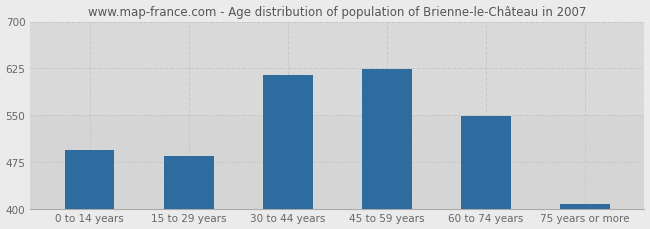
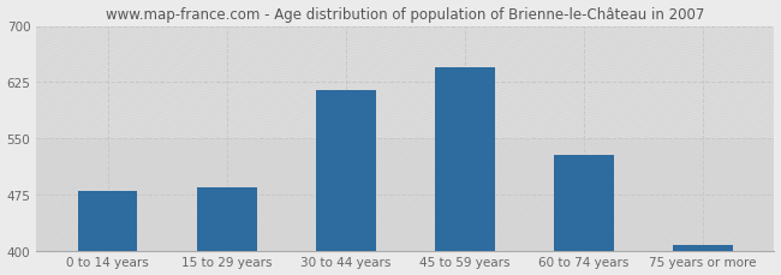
0 to 14 years: 494 -> 480
45 to 59 years: 624 -> 645
60 to 74 years: 548 -> 527
